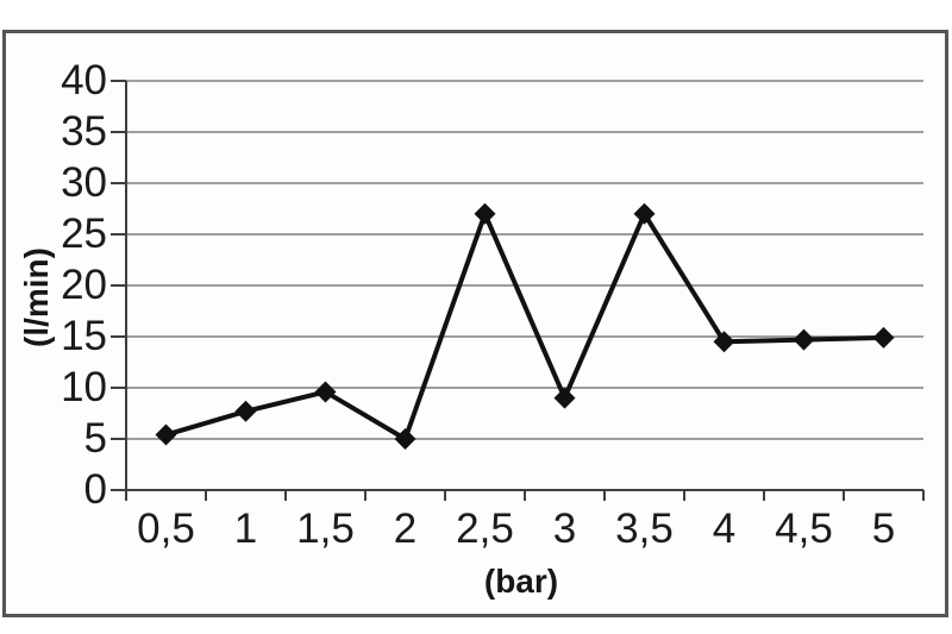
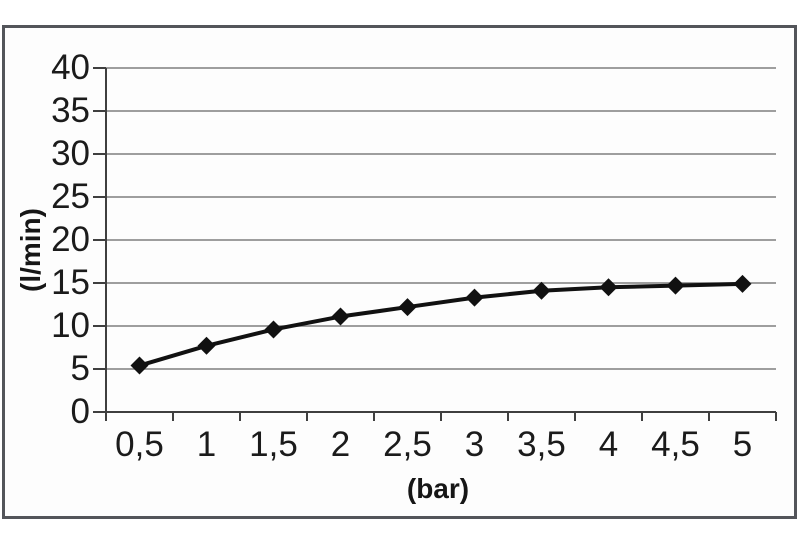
2: 5 -> 11
2,5: 27 -> 12
3: 9 -> 13
3,5: 27 -> 14
